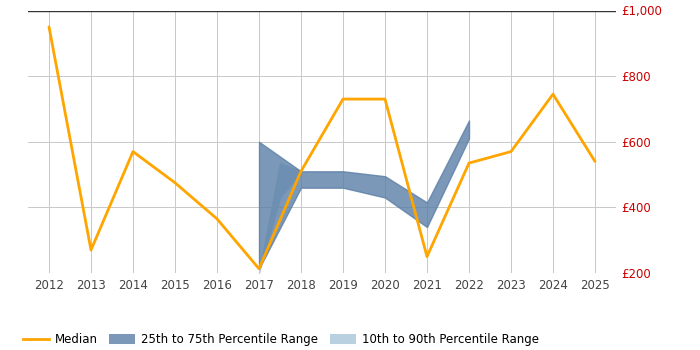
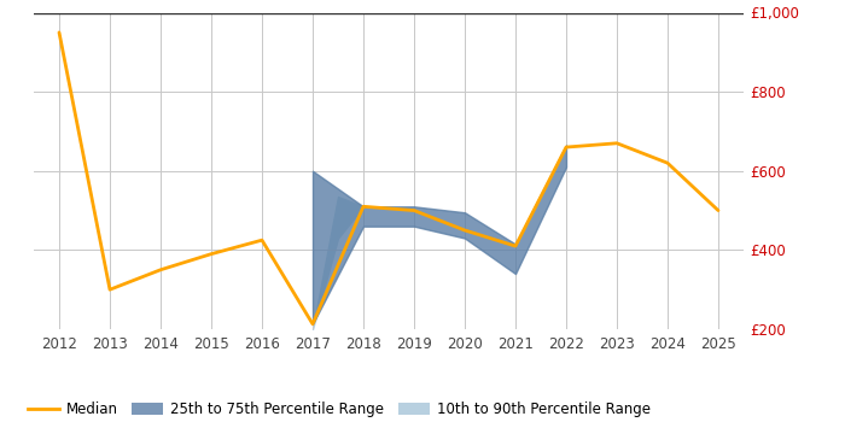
Median/2013: £270 -> £300
Median/2014: £570 -> £350
Median/2015: £475 -> £390
Median/2016: £365 -> £425
Median/2019: £730 -> £500
Median/2020: £730 -> £450
Median/2021: £250 -> £410
Median/2022: £535 -> £660
Median/2023: £570 -> £670
Median/2024: £745 -> £620
Median/2025: £540 -> £500
